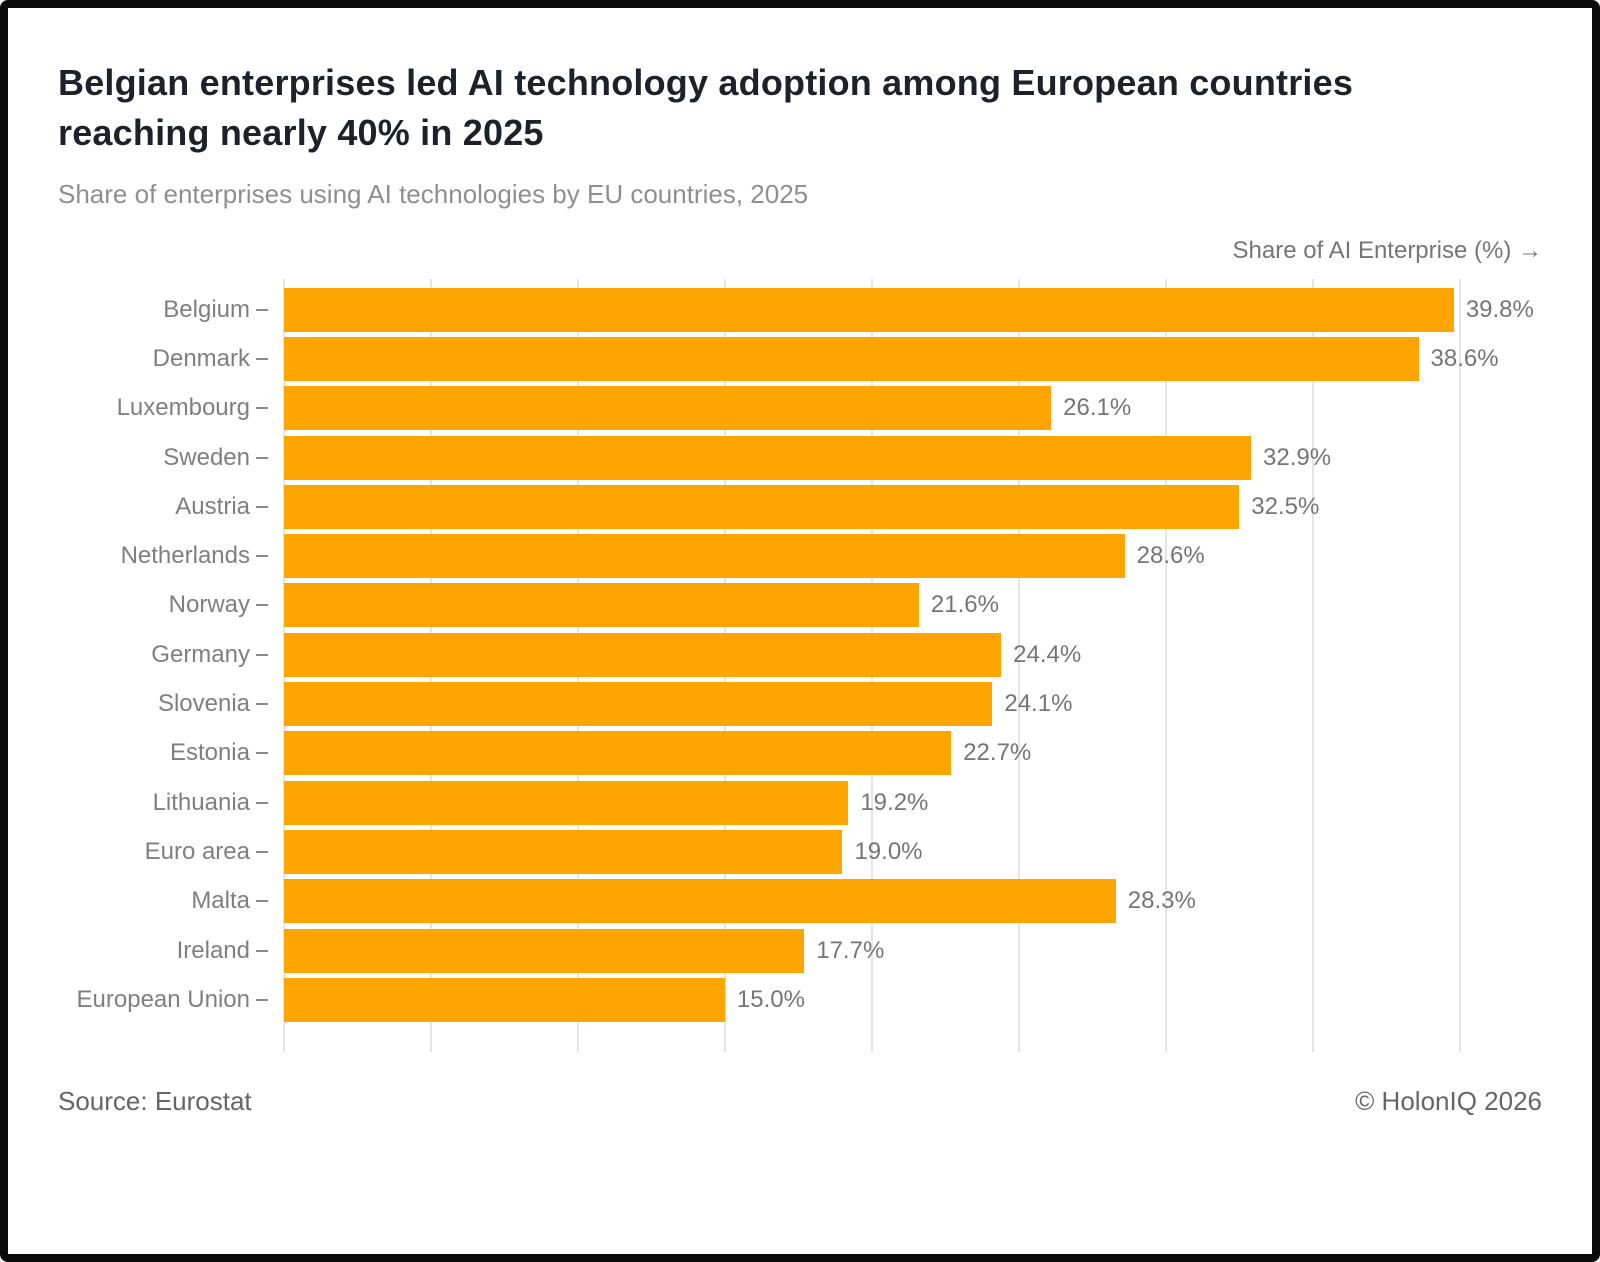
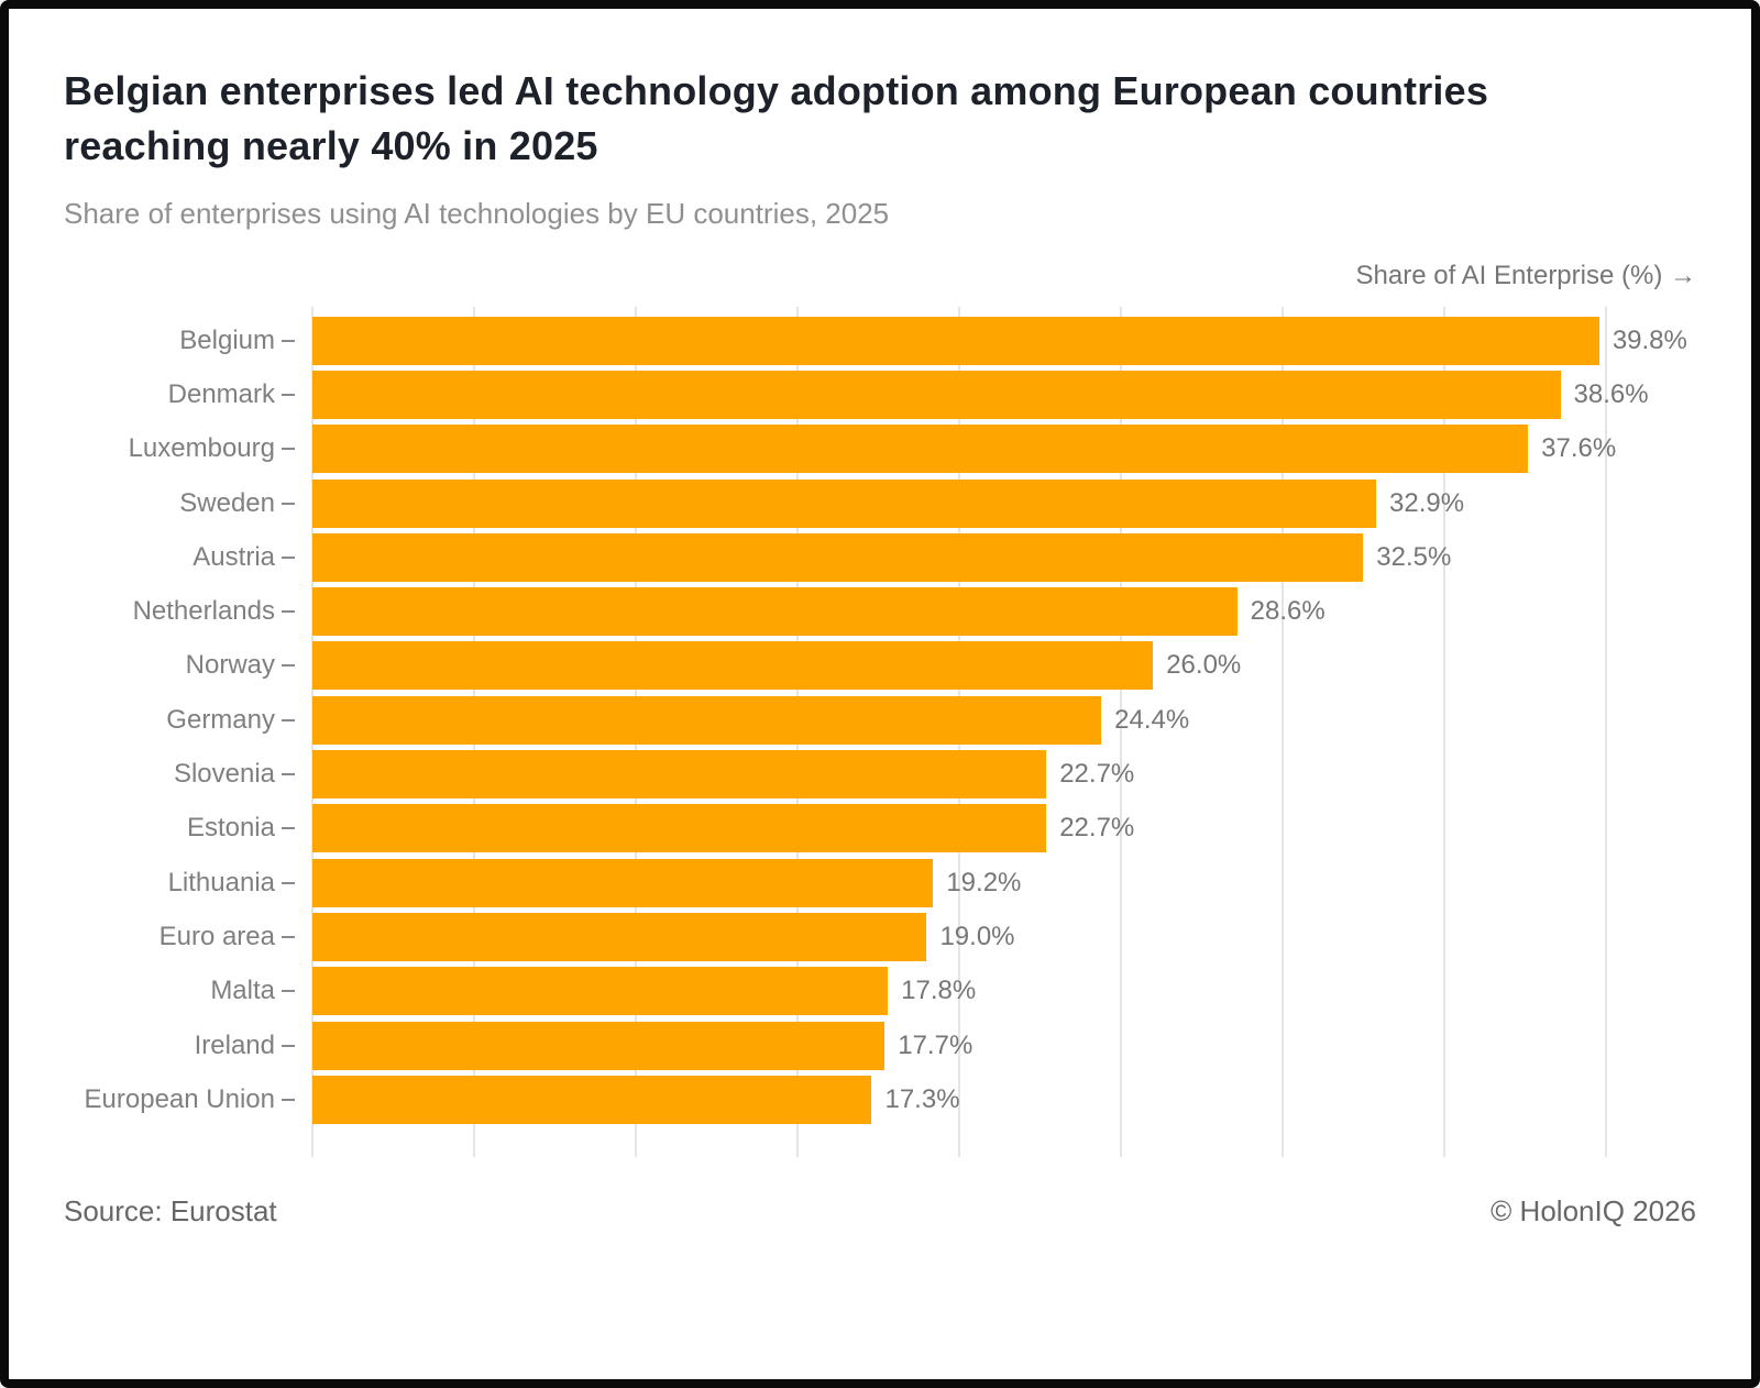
Luxembourg: 26.1% -> 37.6%
Norway: 21.6% -> 26.0%
Slovenia: 24.1% -> 22.7%
Malta: 28.3% -> 17.8%
European Union: 15.0% -> 17.3%
